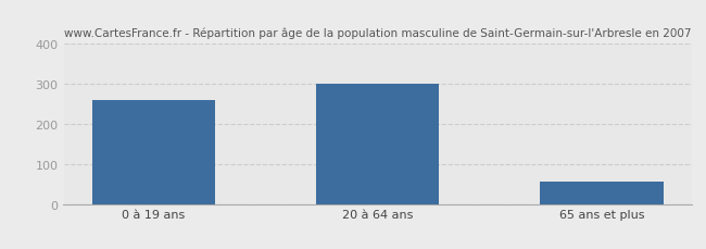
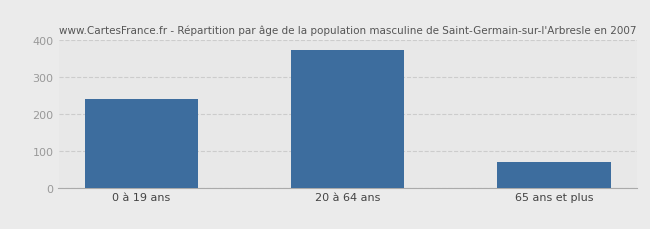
0 à 19 ans: 260 -> 242
20 à 64 ans: 300 -> 375
65 ans et plus: 55 -> 70
